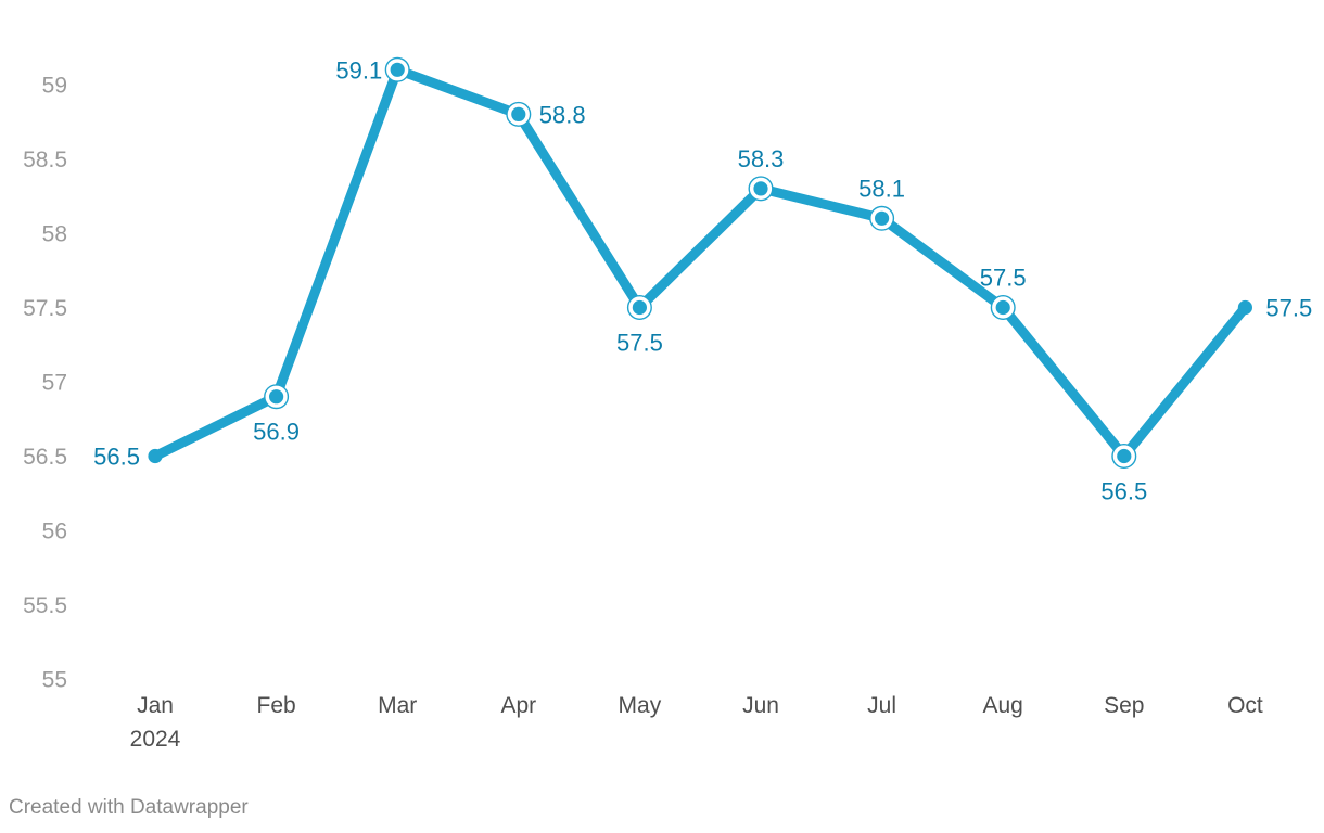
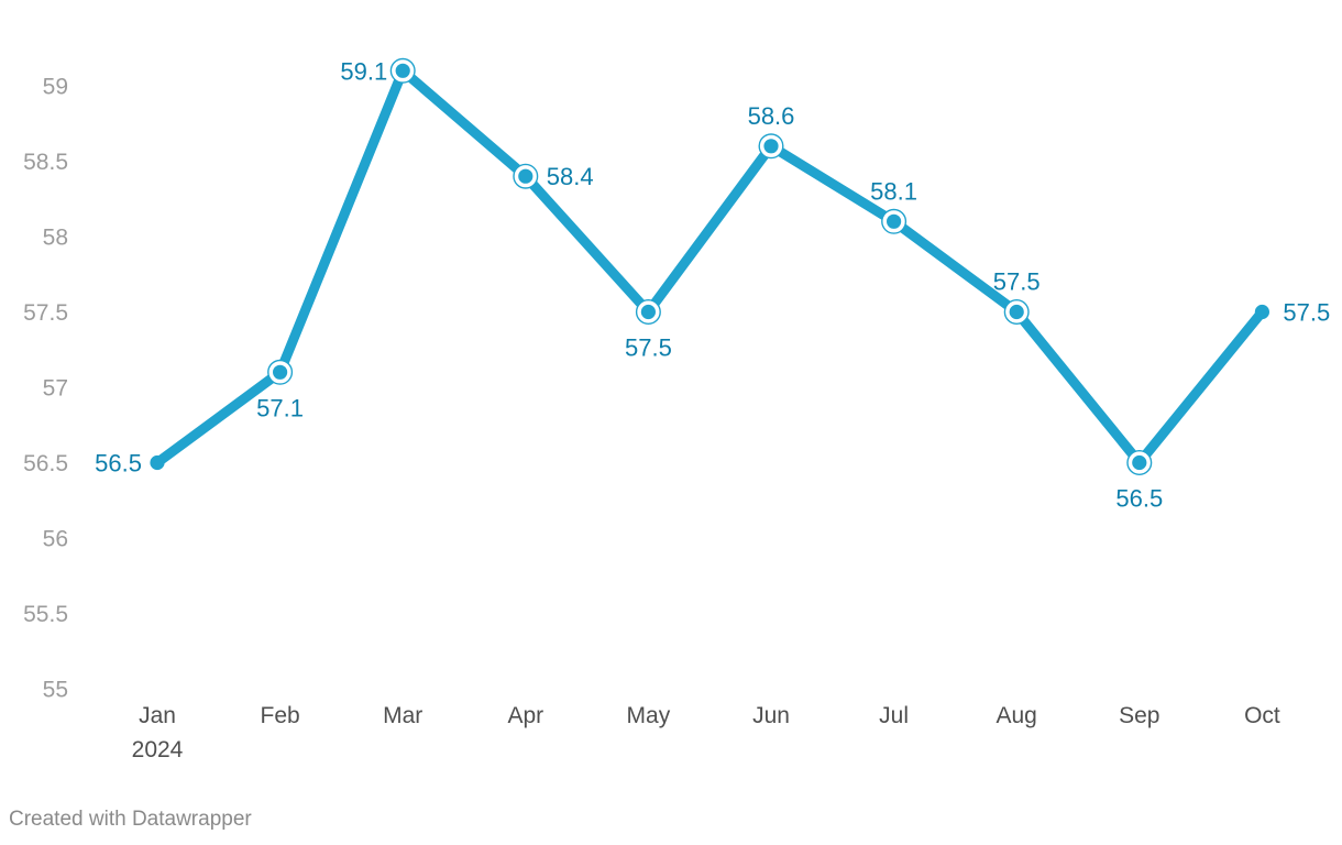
Feb: 56.9 -> 57.1
Apr: 58.8 -> 58.4
Jun: 58.3 -> 58.6
